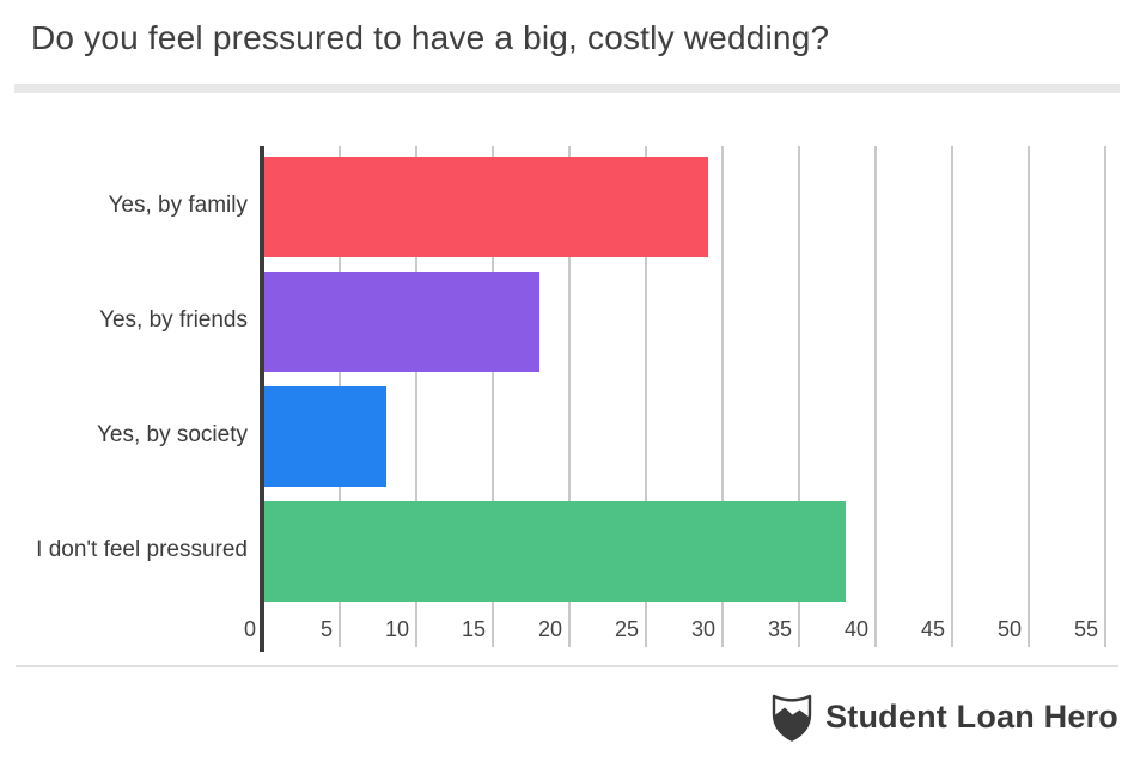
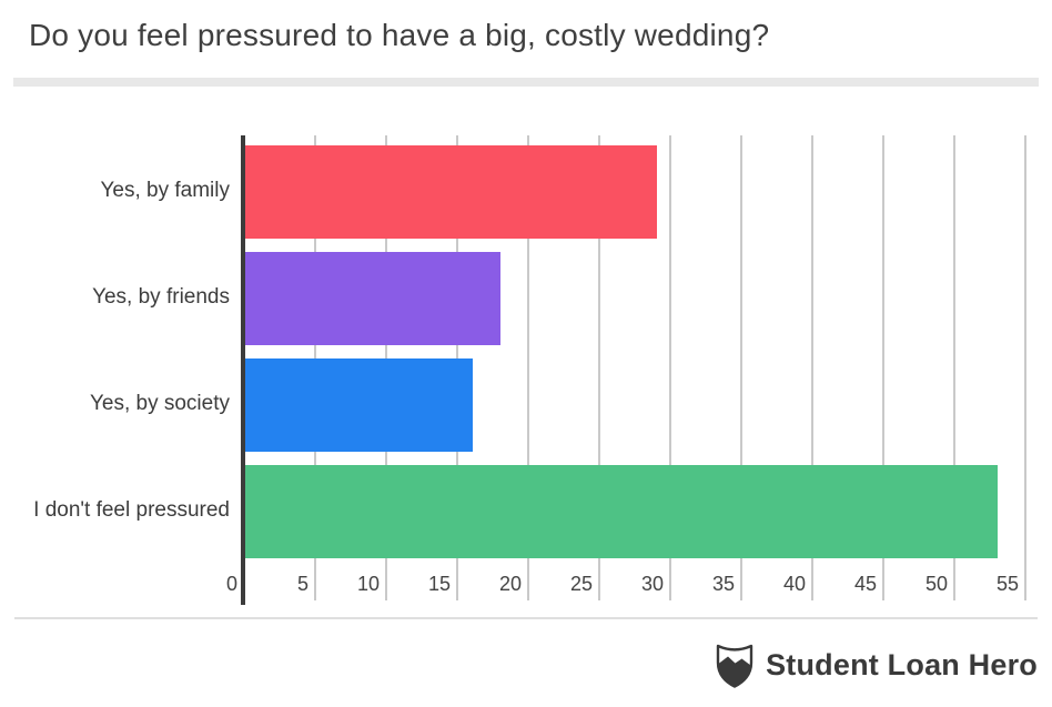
Yes, by society: 8 -> 16
I don't feel pressured: 38 -> 53
